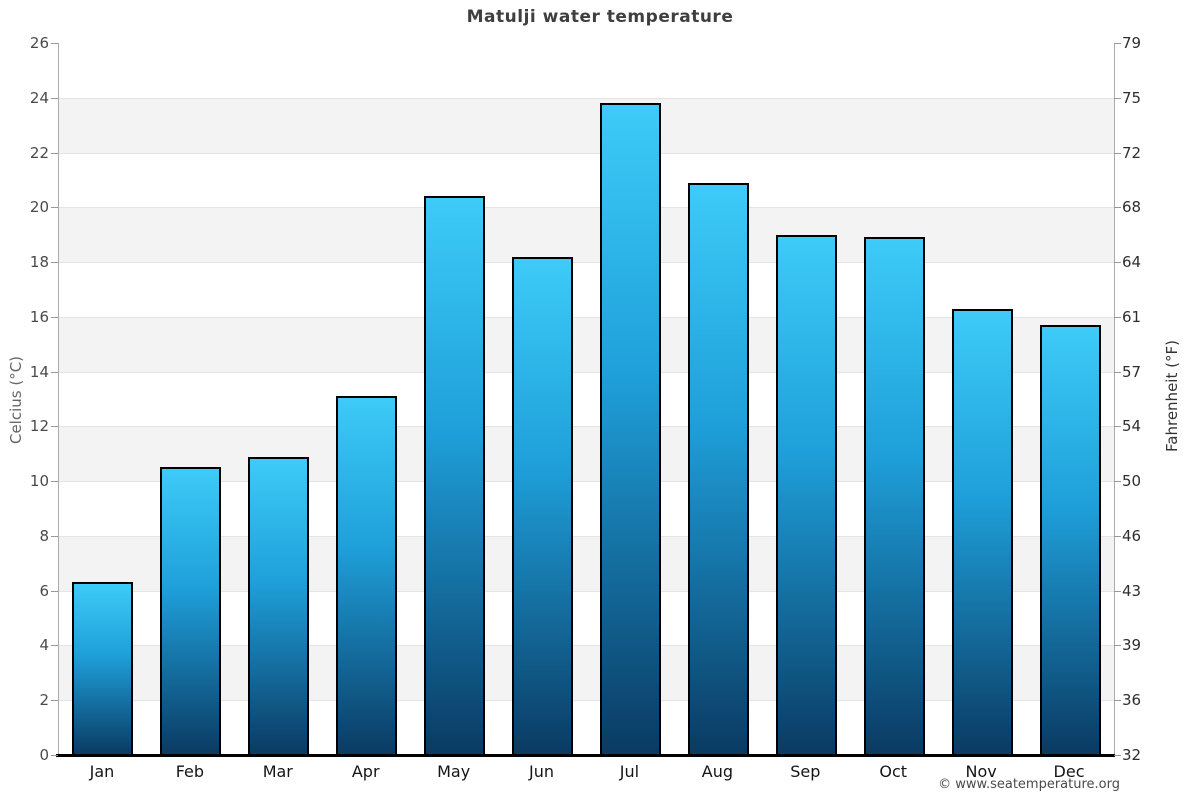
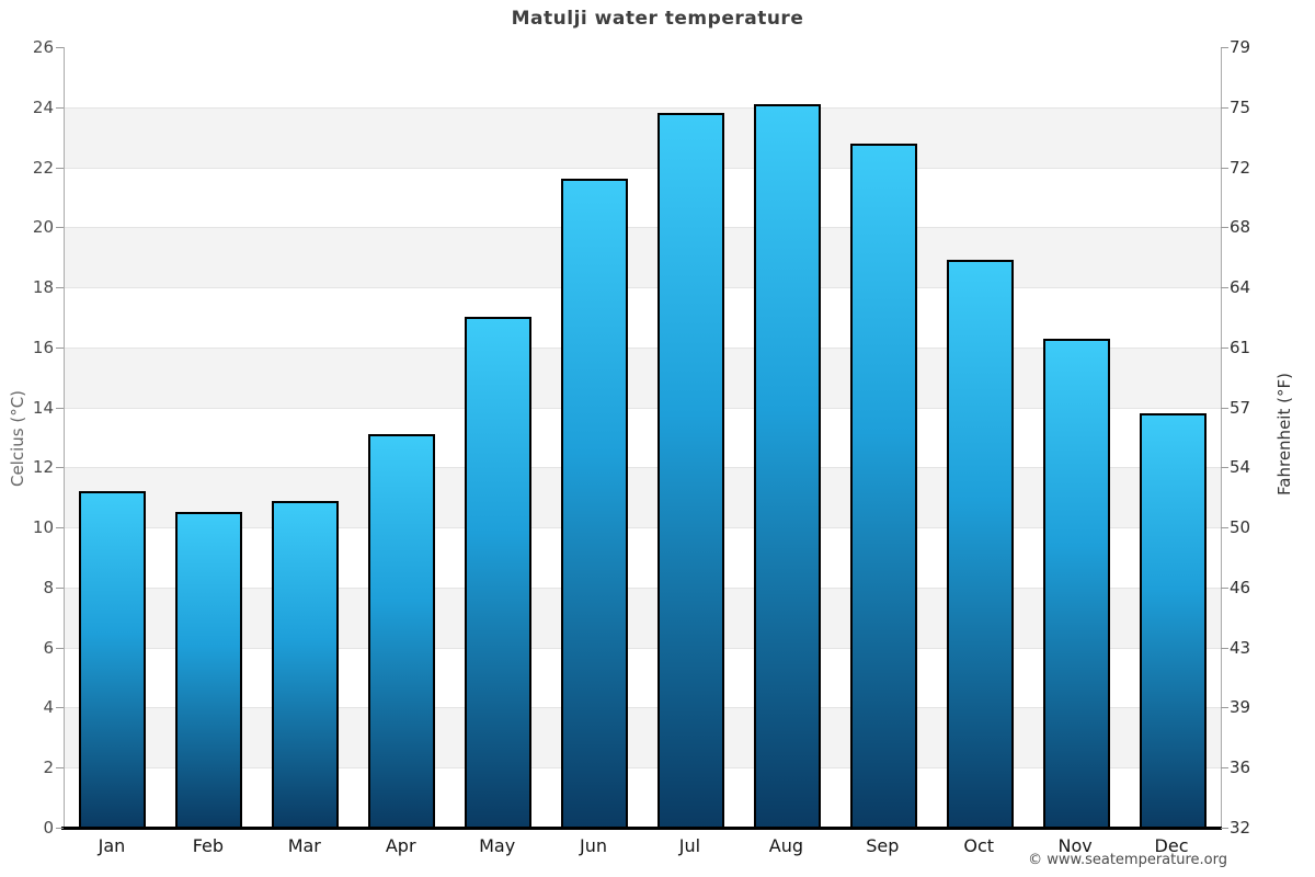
Jan: 6.3 -> 11.2
May: 20.4 -> 17.0
Jun: 18.2 -> 21.6
Aug: 20.9 -> 24.1
Sep: 19.0 -> 22.8
Dec: 15.7 -> 13.8
